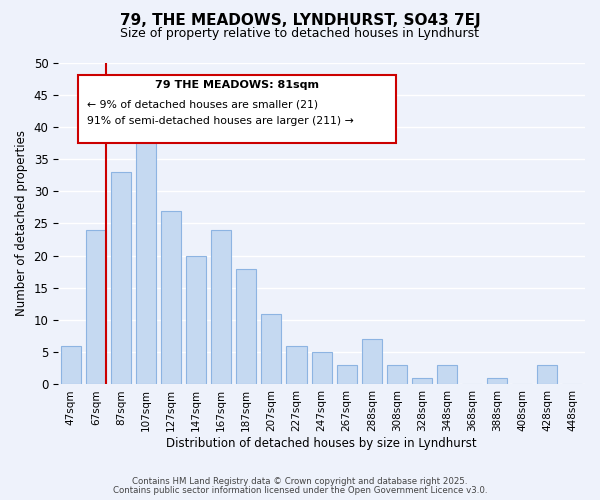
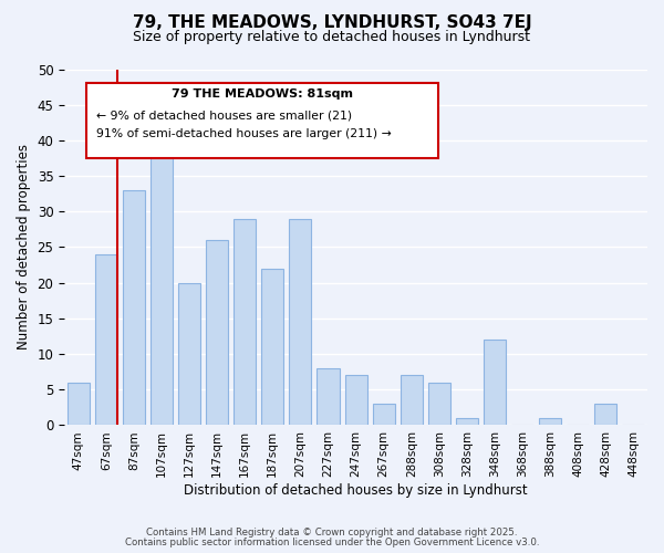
127sqm: 27 -> 20
147sqm: 20 -> 26
167sqm: 24 -> 29
187sqm: 18 -> 22
207sqm: 11 -> 29
227sqm: 6 -> 8
247sqm: 5 -> 7
308sqm: 3 -> 6
348sqm: 3 -> 12
